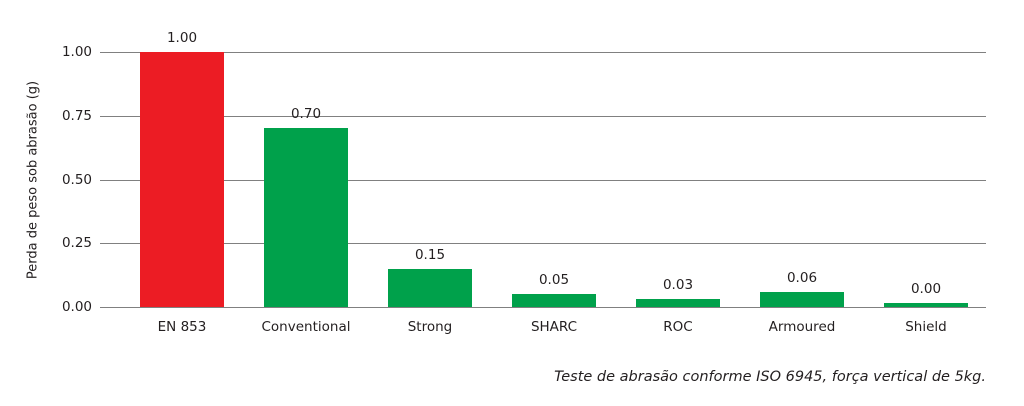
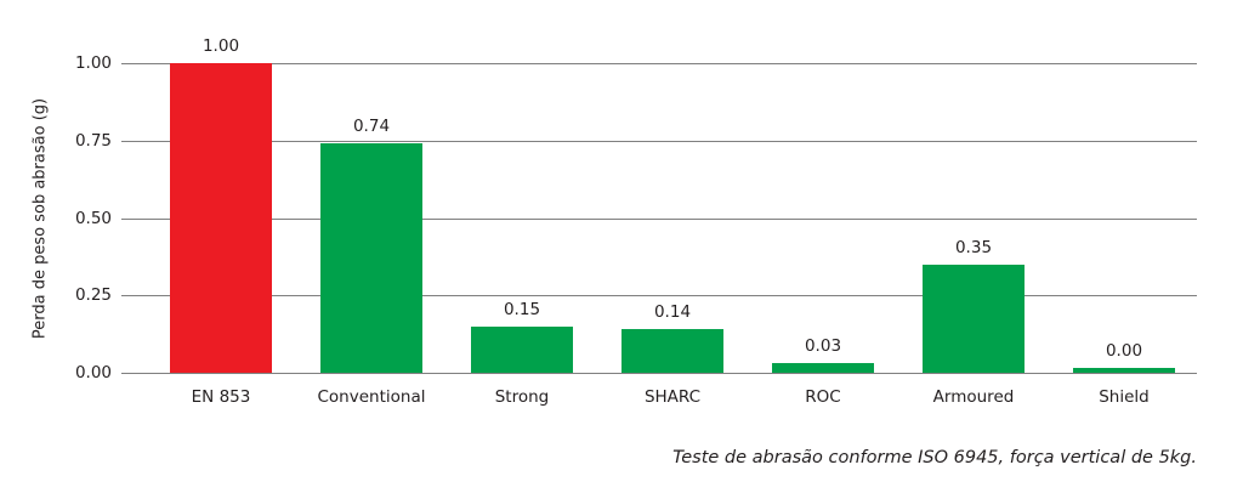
Conventional: 0.70 -> 0.74
SHARC: 0.05 -> 0.14
Armoured: 0.06 -> 0.35
